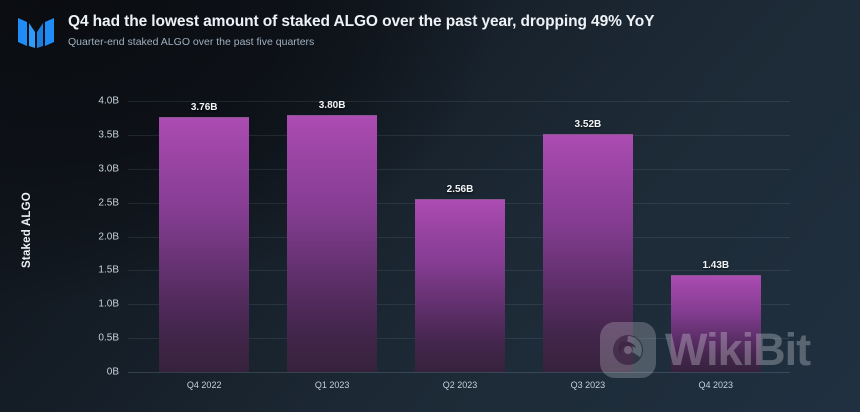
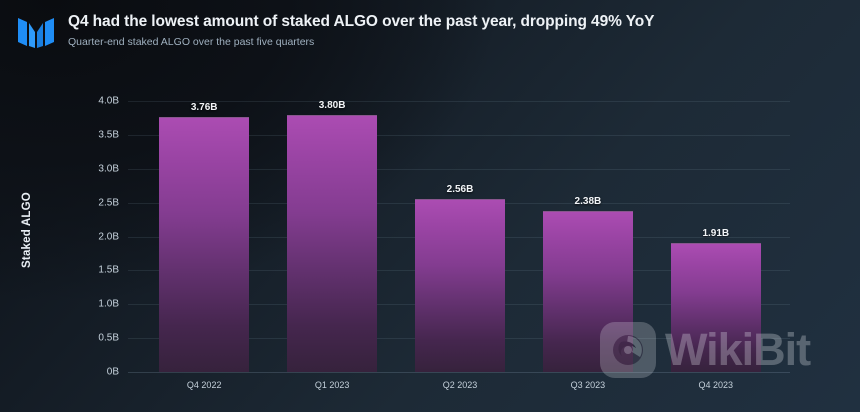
Q3 2023: 3.52B -> 2.38B
Q4 2023: 1.43B -> 1.91B
